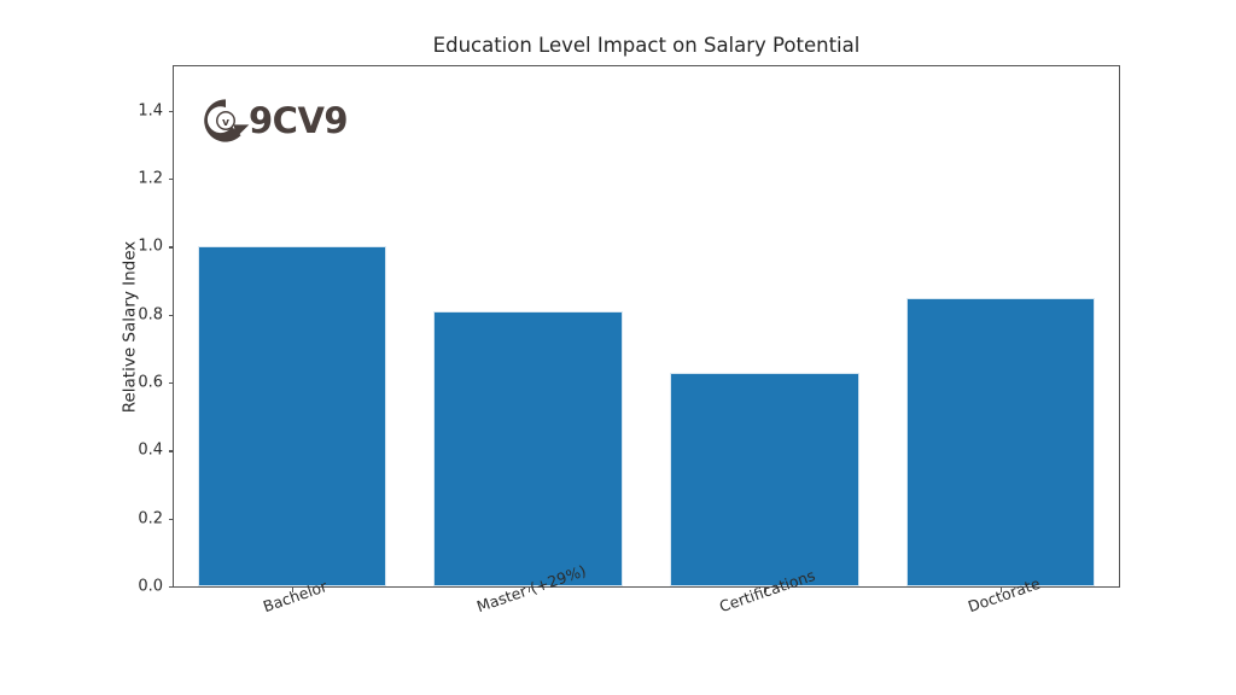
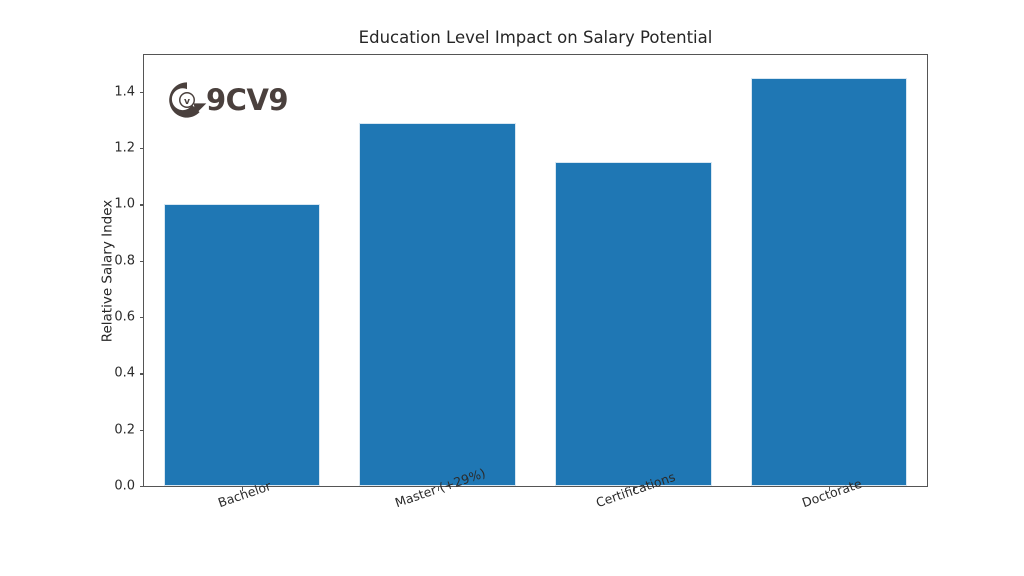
Master (+29%): 0.81 -> 1.29
Certifications: 0.63 -> 1.15
Doctorate: 0.85 -> 1.45
